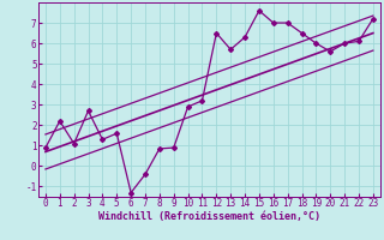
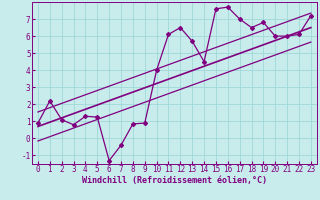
3: 2.7 -> 0.8
5: 1.6 -> 1.2
10: 2.9 -> 4.0
11: 3.2 -> 6.1
14: 6.3 -> 4.5
16: 7.0 -> 7.7
19: 6.0 -> 6.8
20: 5.6 -> 6.0
